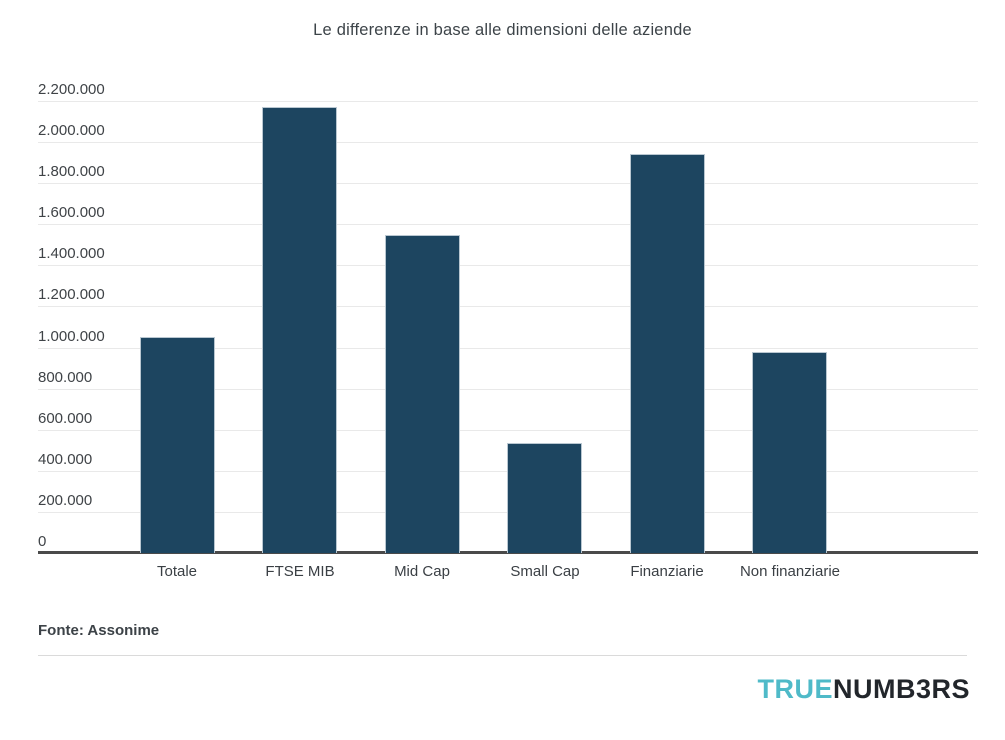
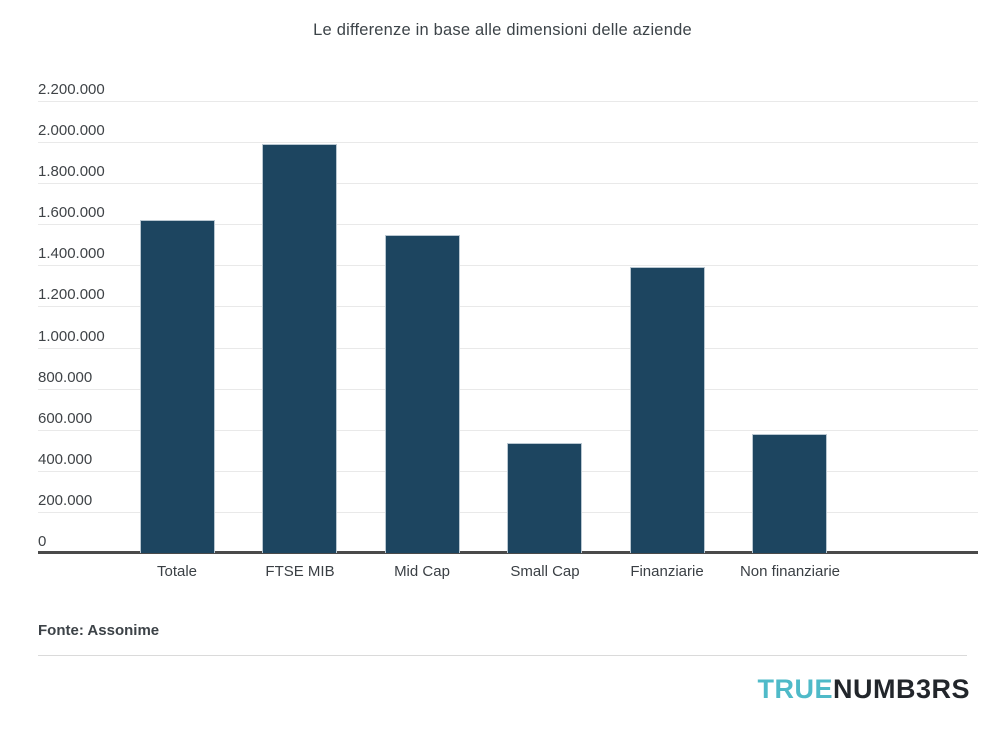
Totale: 1050000 -> 1620000
FTSE MIB: 2170000 -> 1990000
Finanziarie: 1940000 -> 1390000
Non finanziarie: 980000 -> 580000
